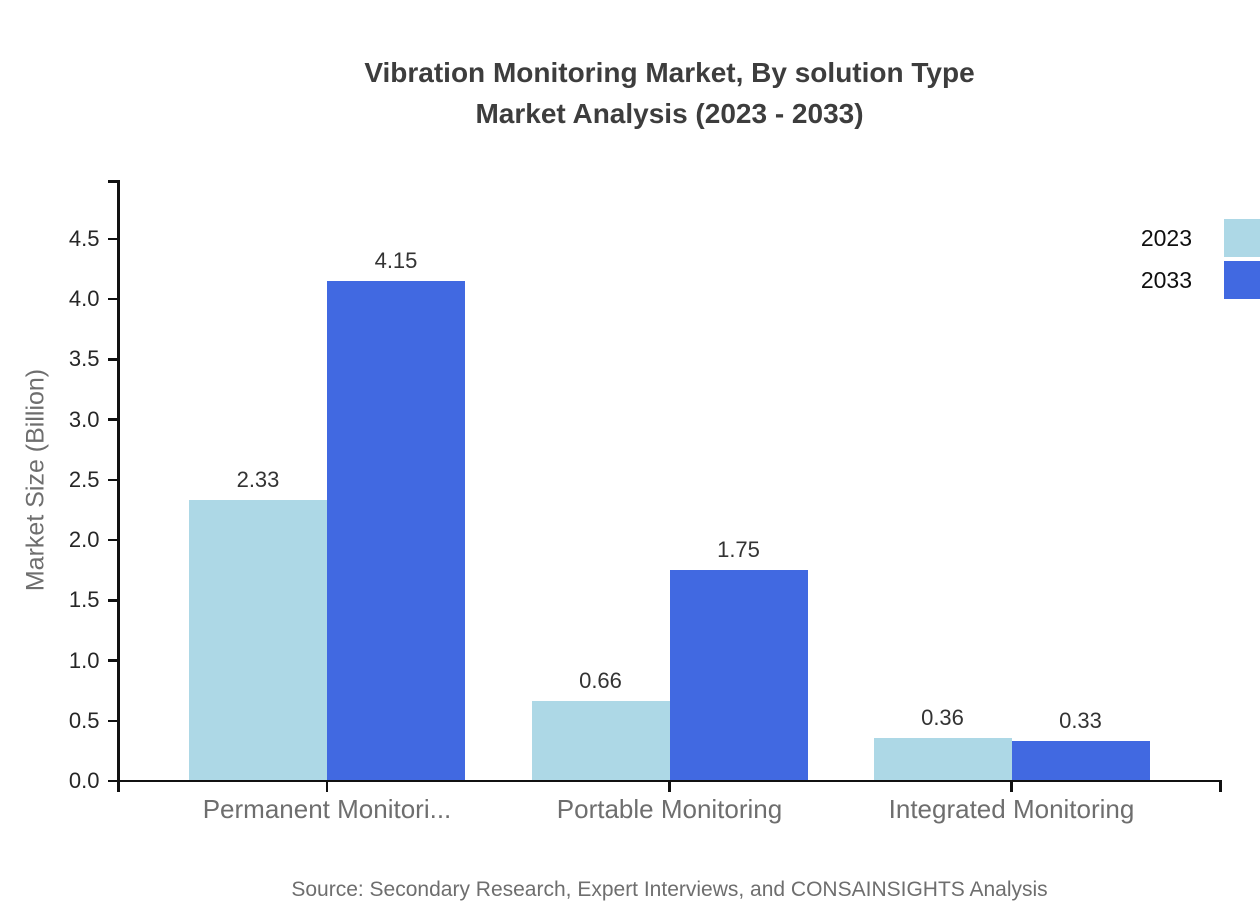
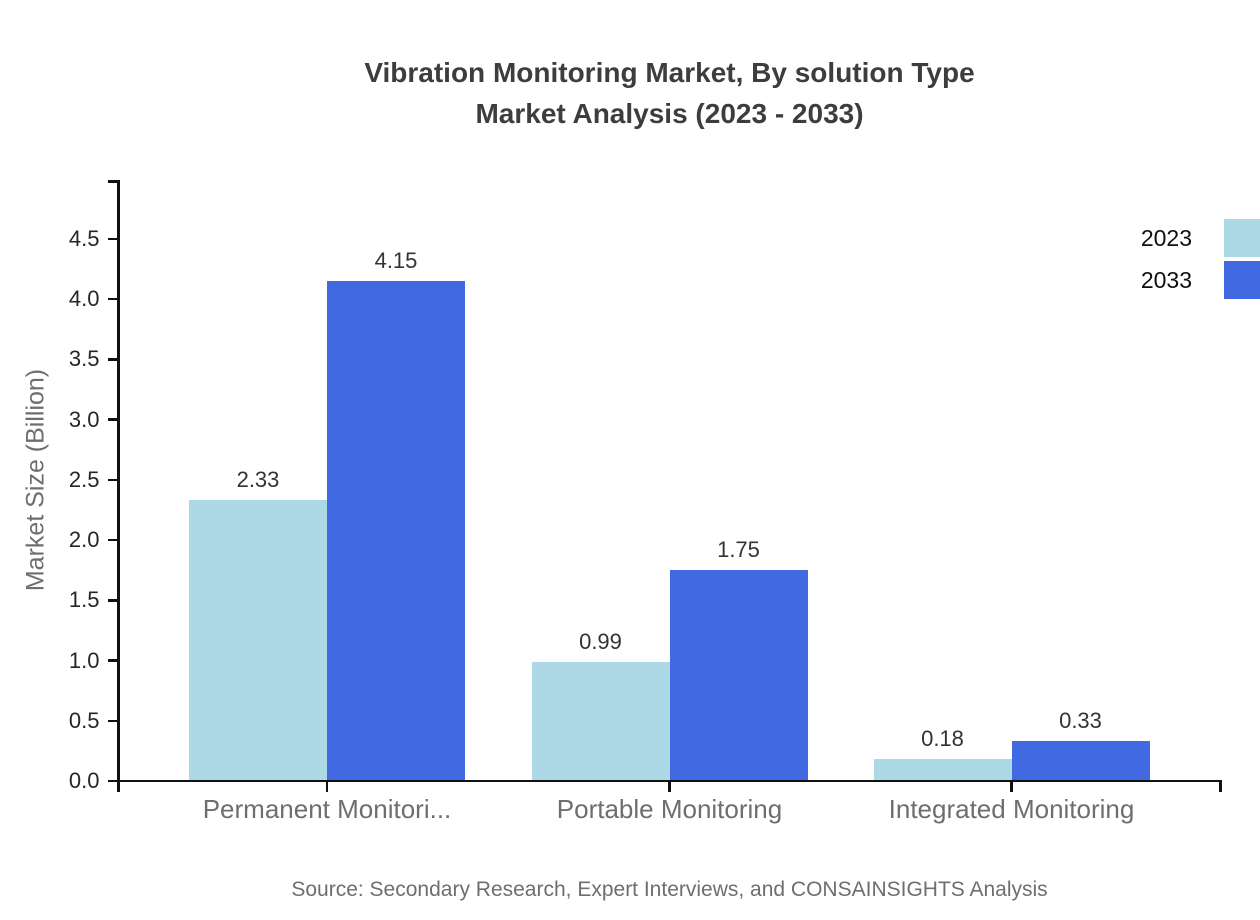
2023/Portable Monitoring: 0.66 -> 0.99
2023/Integrated Monitoring: 0.36 -> 0.18
